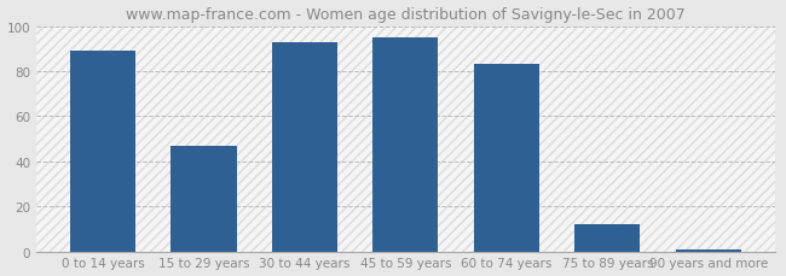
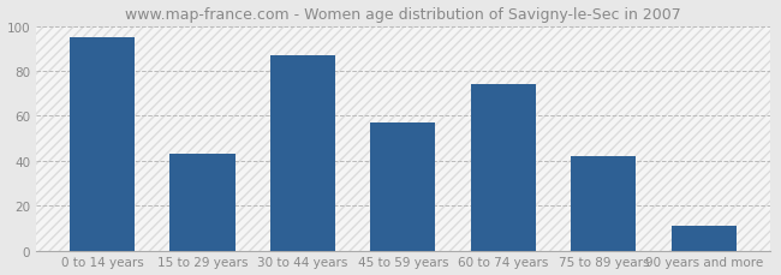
0 to 14 years: 89 -> 95
15 to 29 years: 47 -> 43
30 to 44 years: 93 -> 87
45 to 59 years: 95 -> 57
60 to 74 years: 83 -> 74
75 to 89 years: 12 -> 42
90 years and more: 1 -> 11
